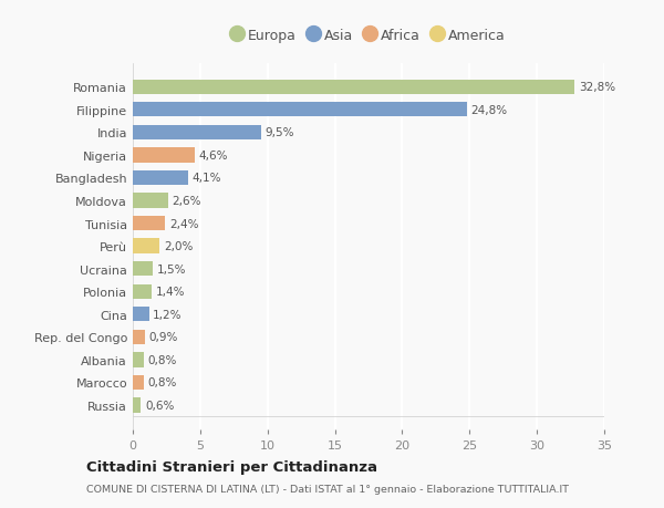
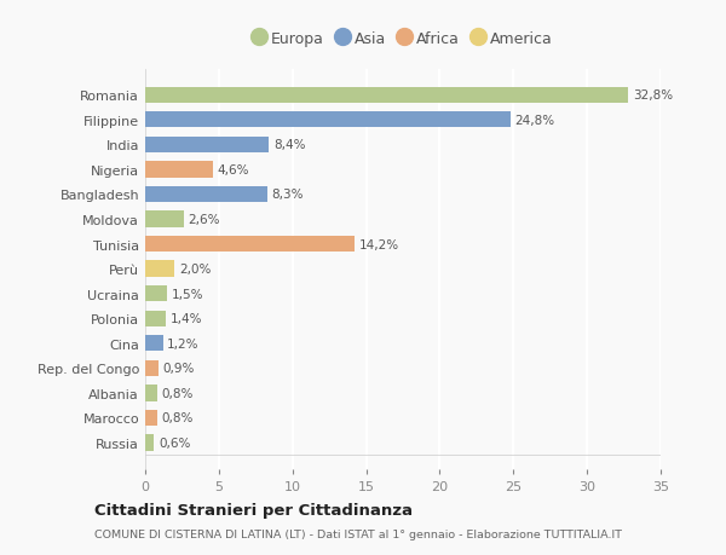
India: 9,5% -> 8,4%
Bangladesh: 4,1% -> 8,3%
Tunisia: 2,4% -> 14,2%
